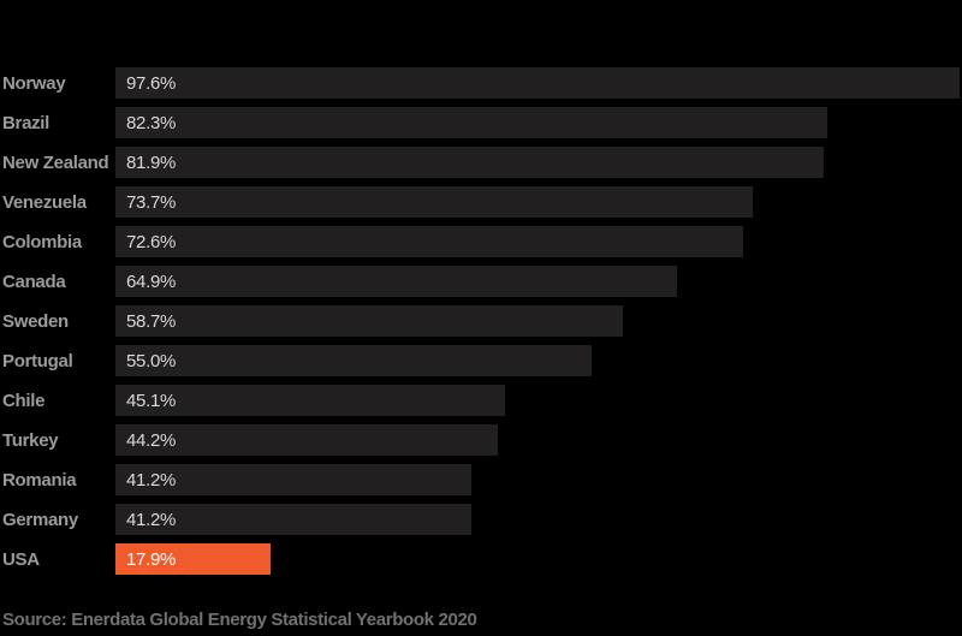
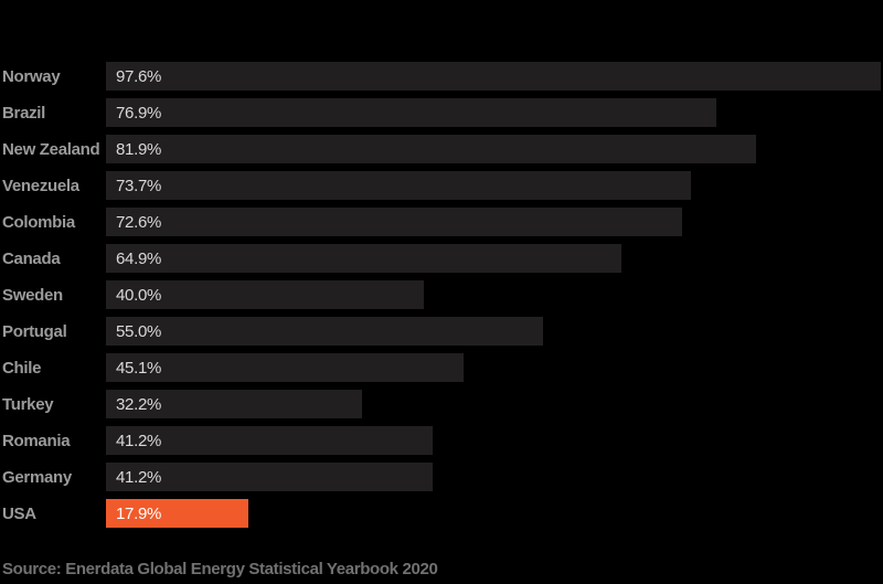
Brazil: 82.3% -> 76.9%
Sweden: 58.7% -> 40.0%
Turkey: 44.2% -> 32.2%
